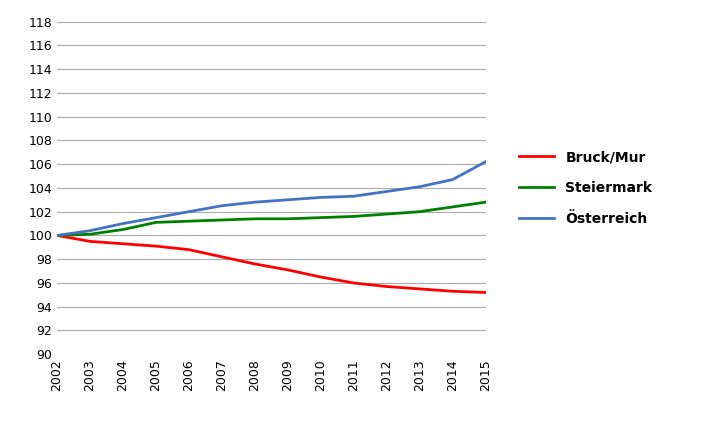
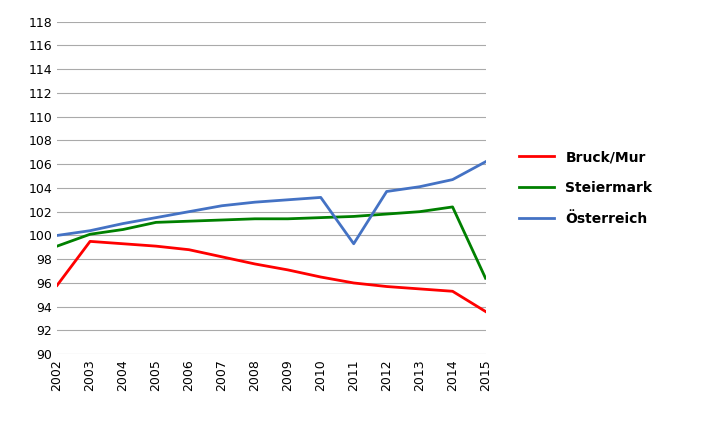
Bruck/Mur/2002: 100.0 -> 95.8
Steiermark/2002: 100.0 -> 99.1
Österreich/2011: 103.3 -> 99.3
Bruck/Mur/2015: 95.2 -> 93.6
Steiermark/2015: 102.8 -> 96.4
